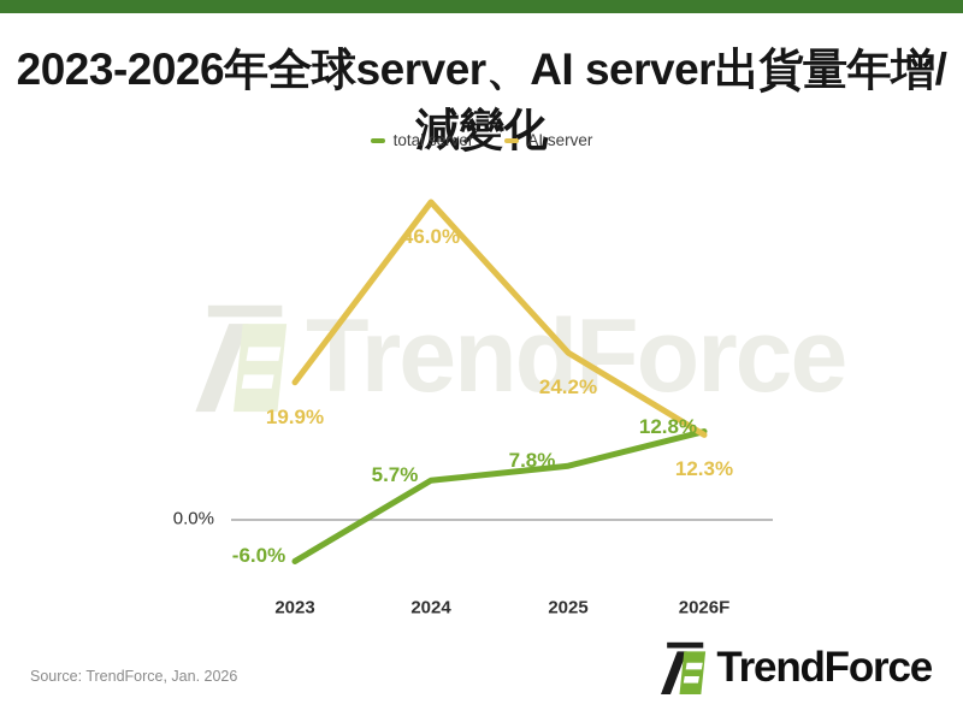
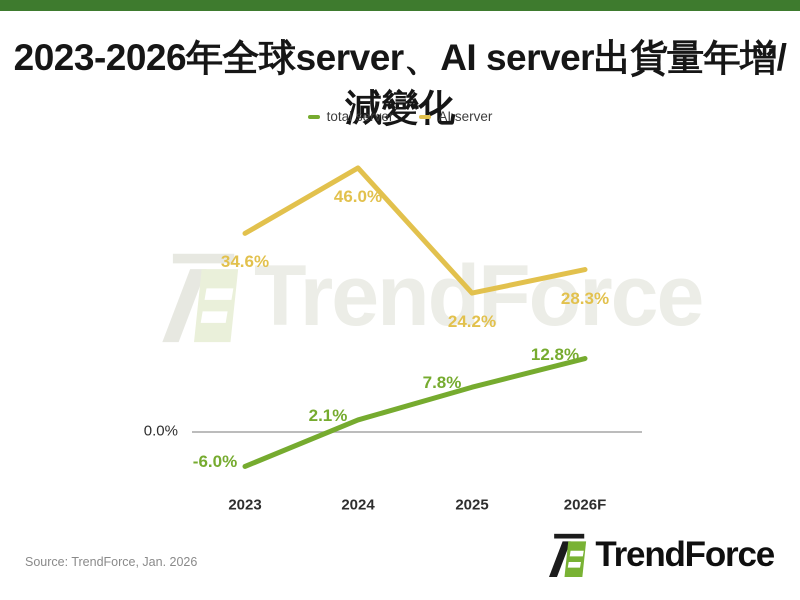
AI server/2023: 19.9% -> 34.6%
total server/2024: 5.7% -> 2.1%
AI server/2026F: 12.3% -> 28.3%
